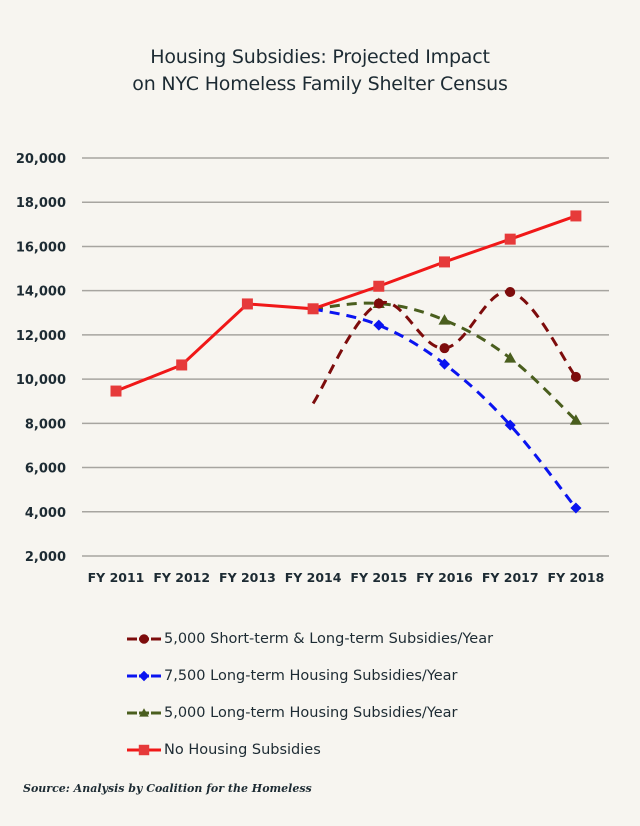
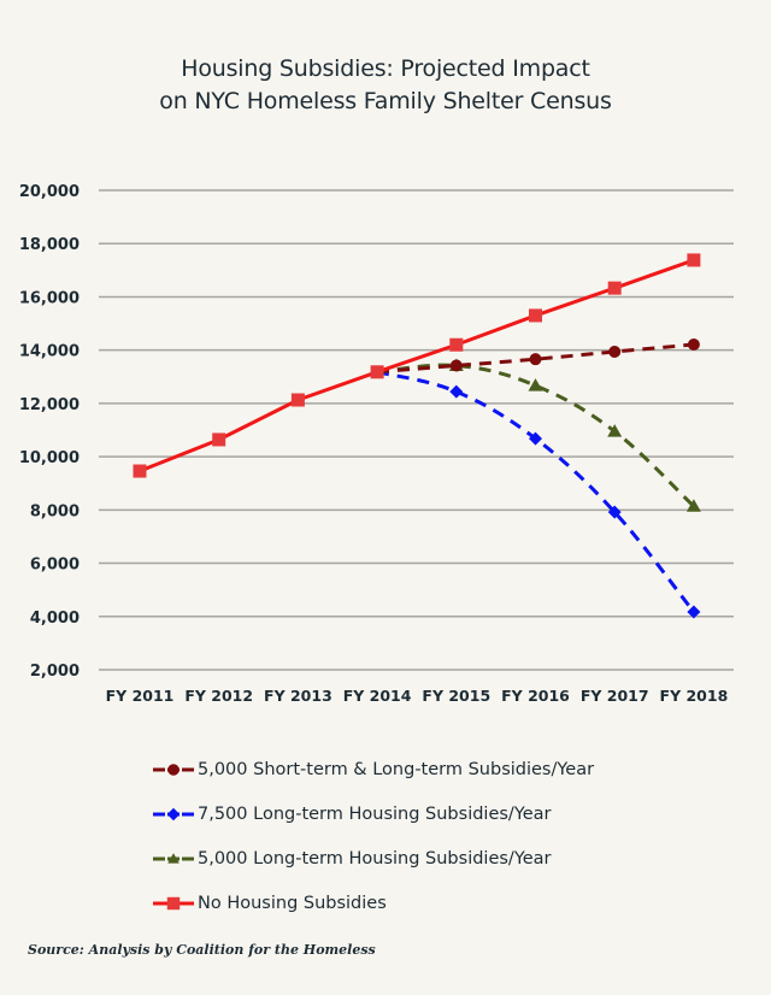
No Housing Subsidies/FY 2013: 13400 -> 12100
5,000 Short-term & Long-term Subsidies/Year/FY 2014: 8900 -> 13200
5,000 Short-term & Long-term Subsidies/Year/FY 2016: 11400 -> 13700
5,000 Short-term & Long-term Subsidies/Year/FY 2018: 10100 -> 14200
